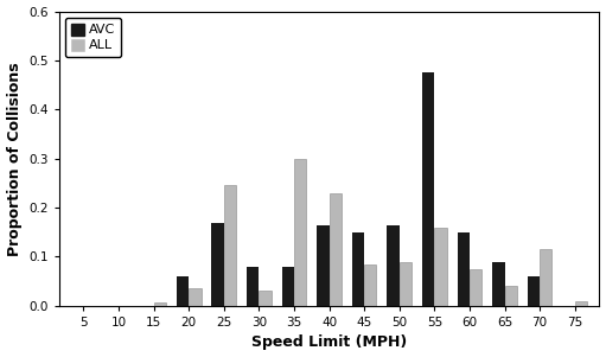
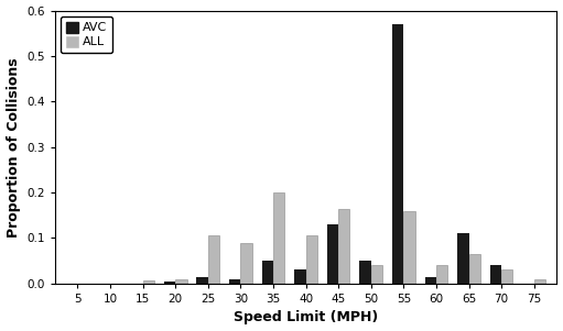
AVC/20: 0.060 -> 0.005
ALL/20: 0.035 -> 0.010
AVC/25: 0.170 -> 0.015
ALL/25: 0.245 -> 0.106
AVC/30: 0.080 -> 0.010
ALL/30: 0.030 -> 0.090
AVC/35: 0.080 -> 0.050
ALL/35: 0.300 -> 0.200
AVC/40: 0.165 -> 0.030
ALL/40: 0.230 -> 0.105
AVC/45: 0.150 -> 0.130
ALL/45: 0.085 -> 0.165
AVC/50: 0.165 -> 0.050
ALL/50: 0.090 -> 0.040
AVC/55: 0.475 -> 0.570
AVC/60: 0.150 -> 0.015
ALL/60: 0.075 -> 0.040
AVC/65: 0.090 -> 0.110
ALL/65: 0.040 -> 0.065
AVC/70: 0.060 -> 0.040
ALL/70: 0.115 -> 0.030
